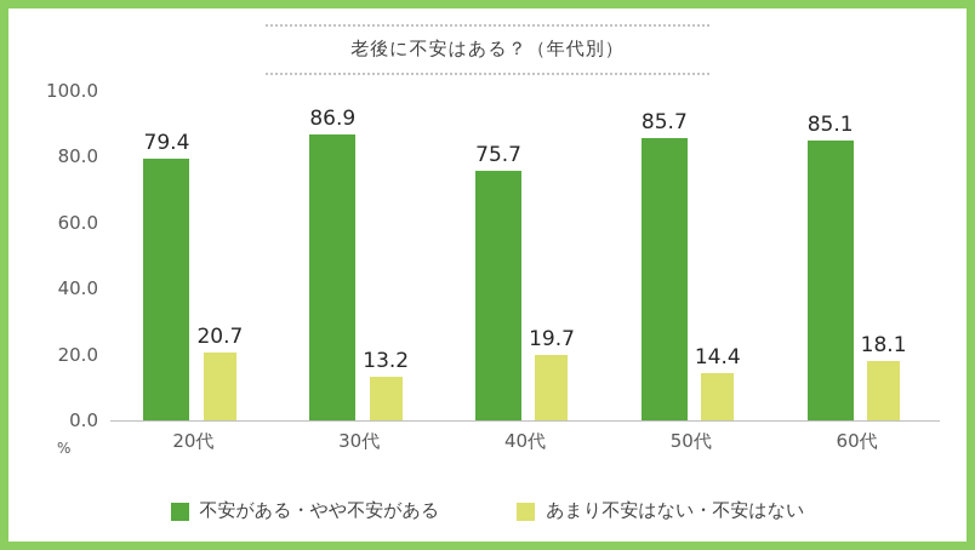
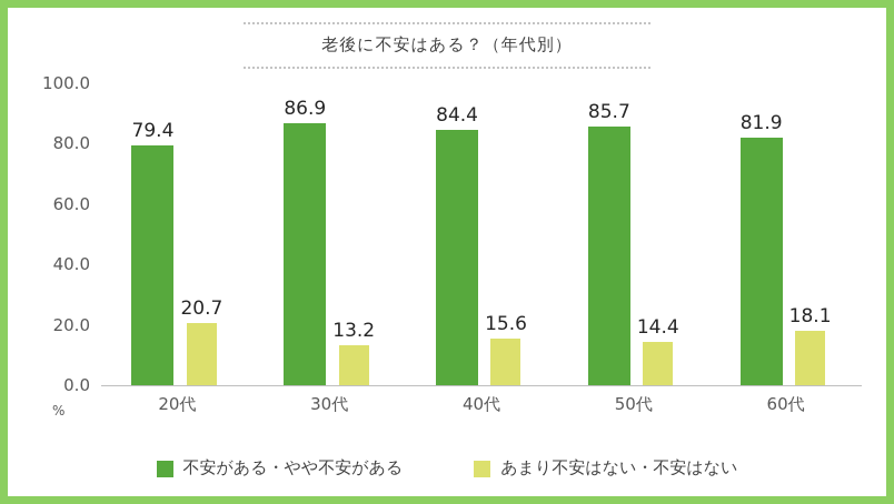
不安がある・やや不安がある/40代: 75.7 -> 84.4
あまり不安はない・不安はない/40代: 19.7 -> 15.6
不安がある・やや不安がある/60代: 85.1 -> 81.9
